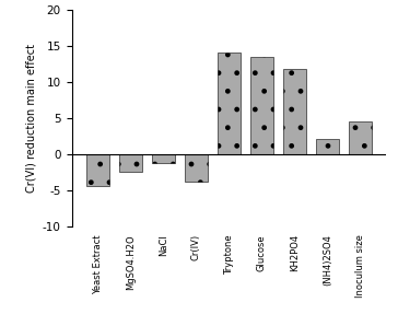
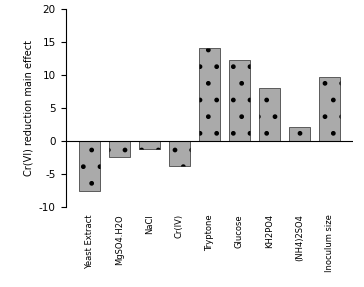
Yeast Extract: -4.5 -> -7.6
Glucose: 13.5 -> 12.2
KH2PO4: 11.8 -> 8.0
Inoculum size: 4.5 -> 9.6
